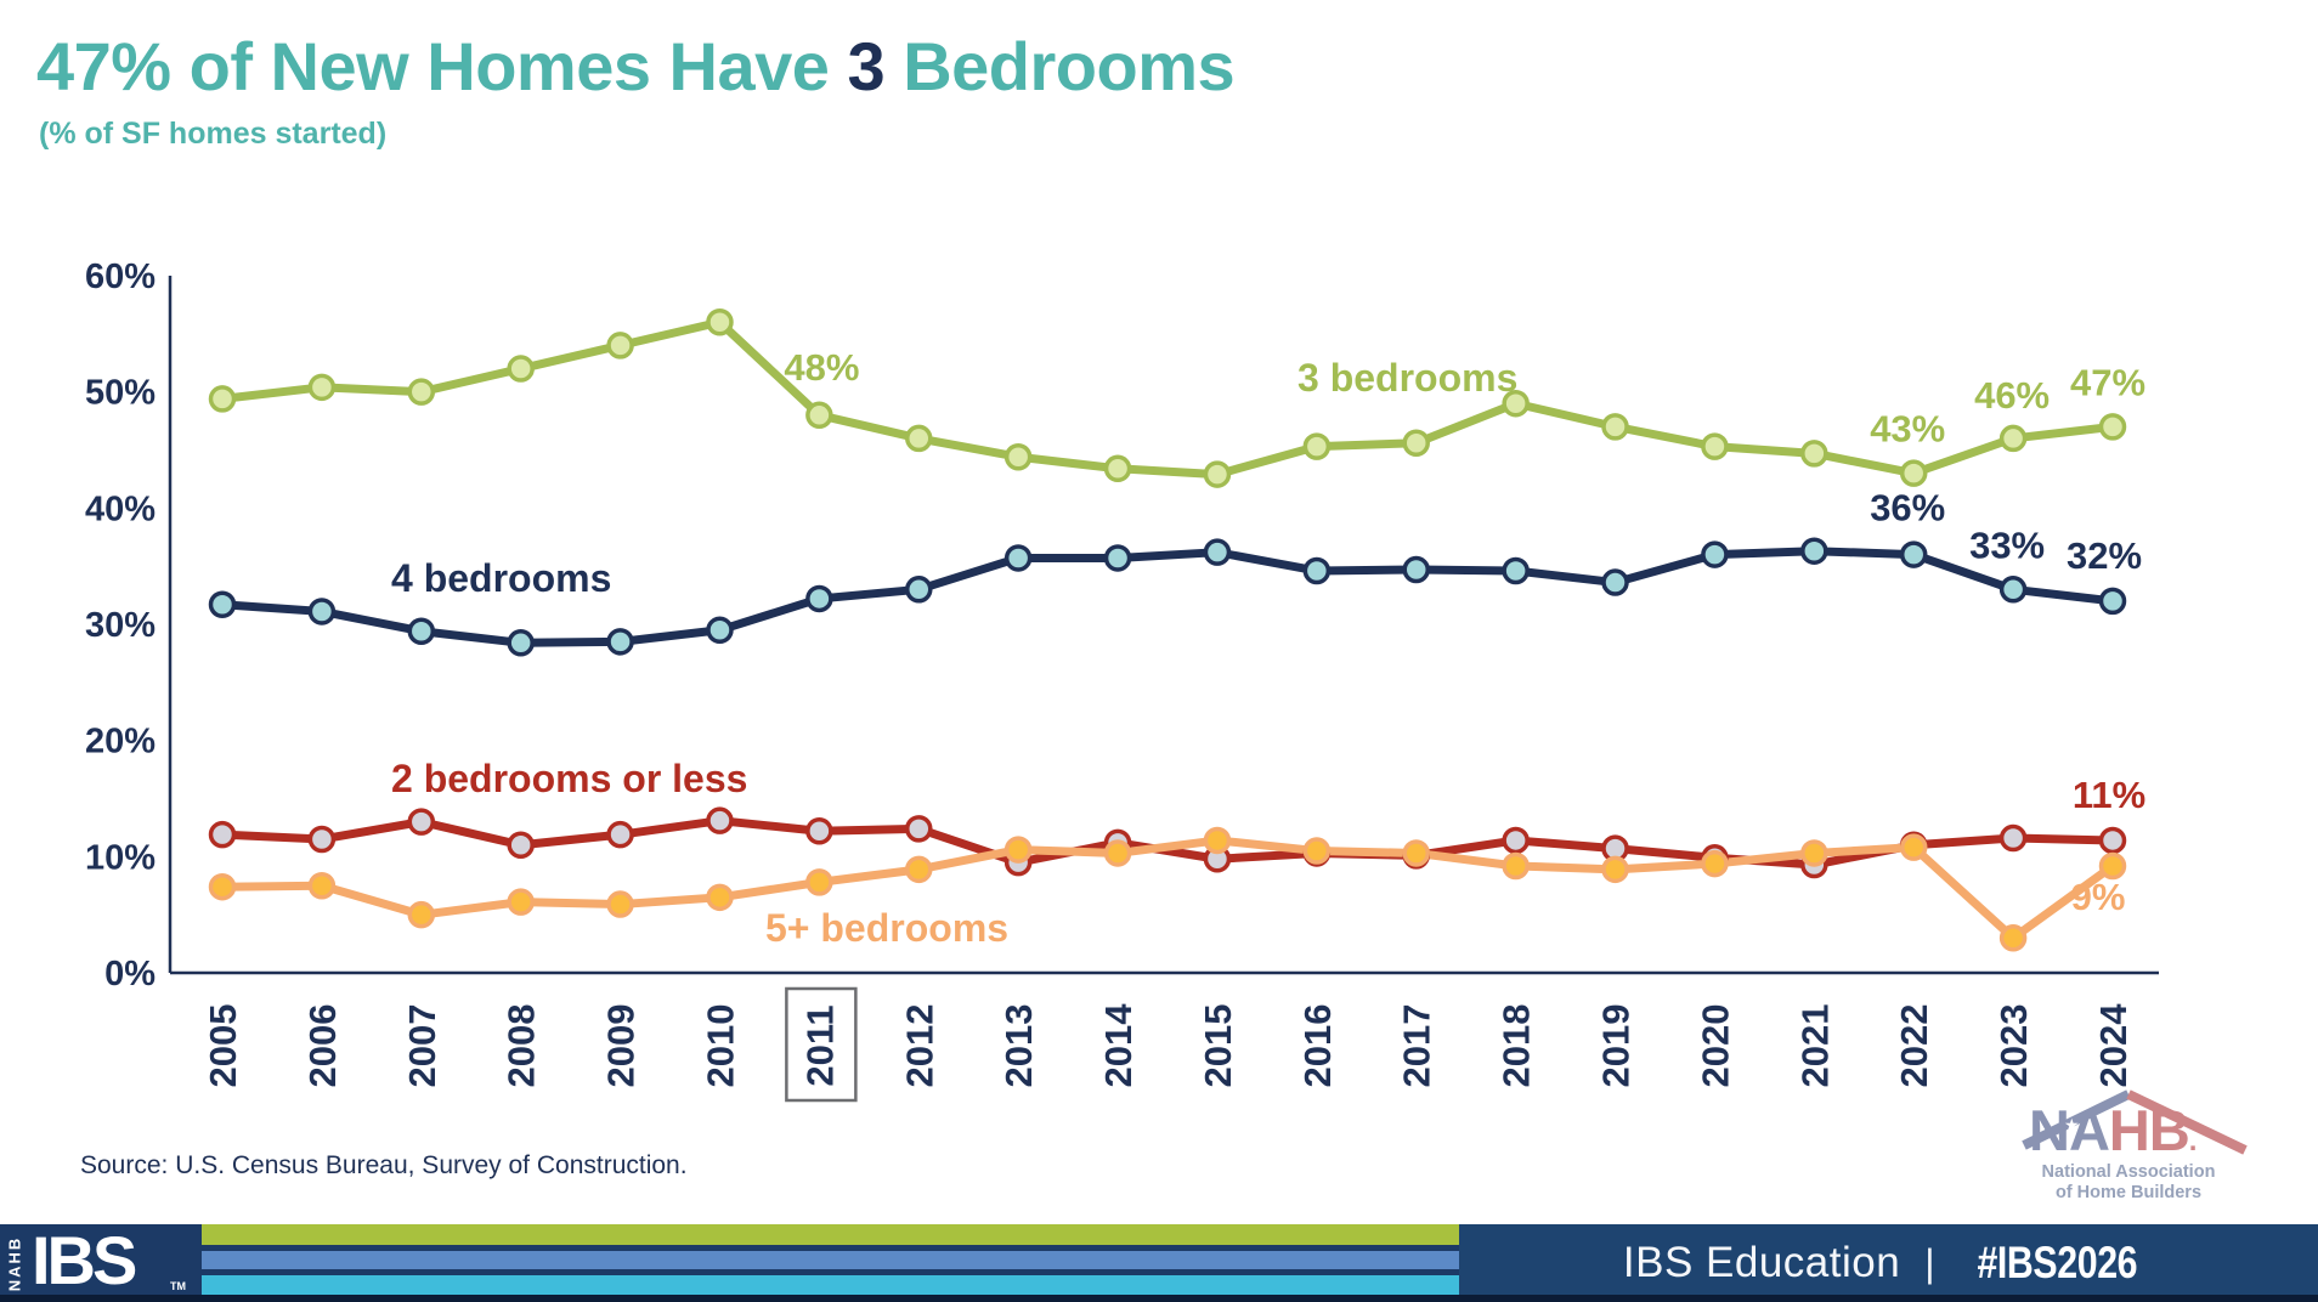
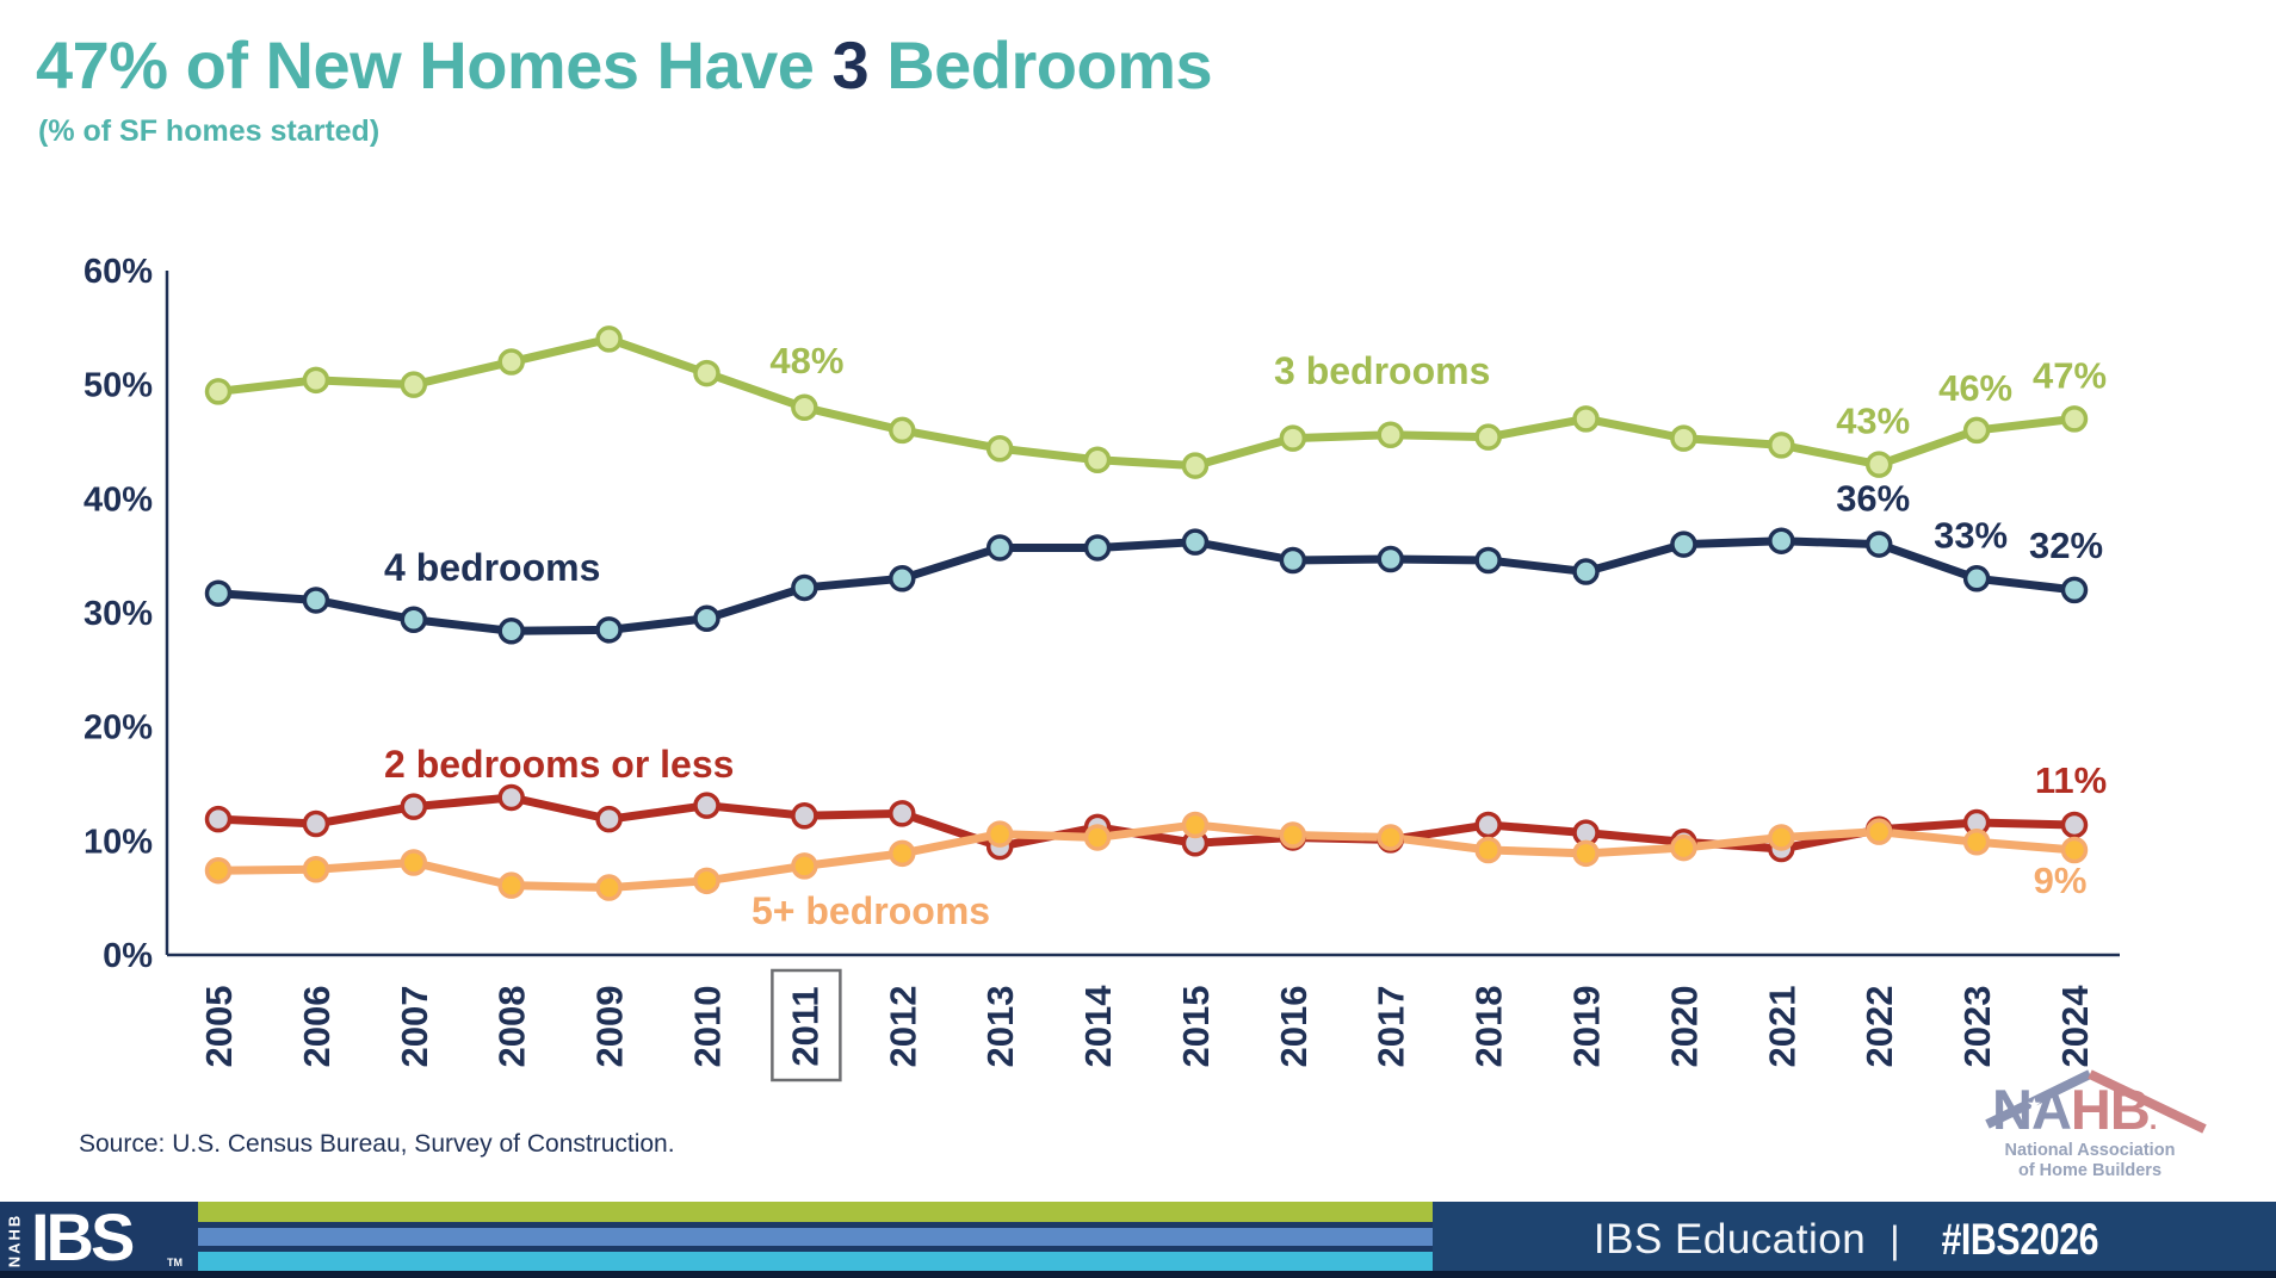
5+ bedrooms/2007: 5% -> 8%
2 bedrooms or less/2008: 11% -> 14%
3 bedrooms/2010: 56% -> 51%
3 bedrooms/2018: 49% -> 45%
5+ bedrooms/2023: 3% -> 10%
